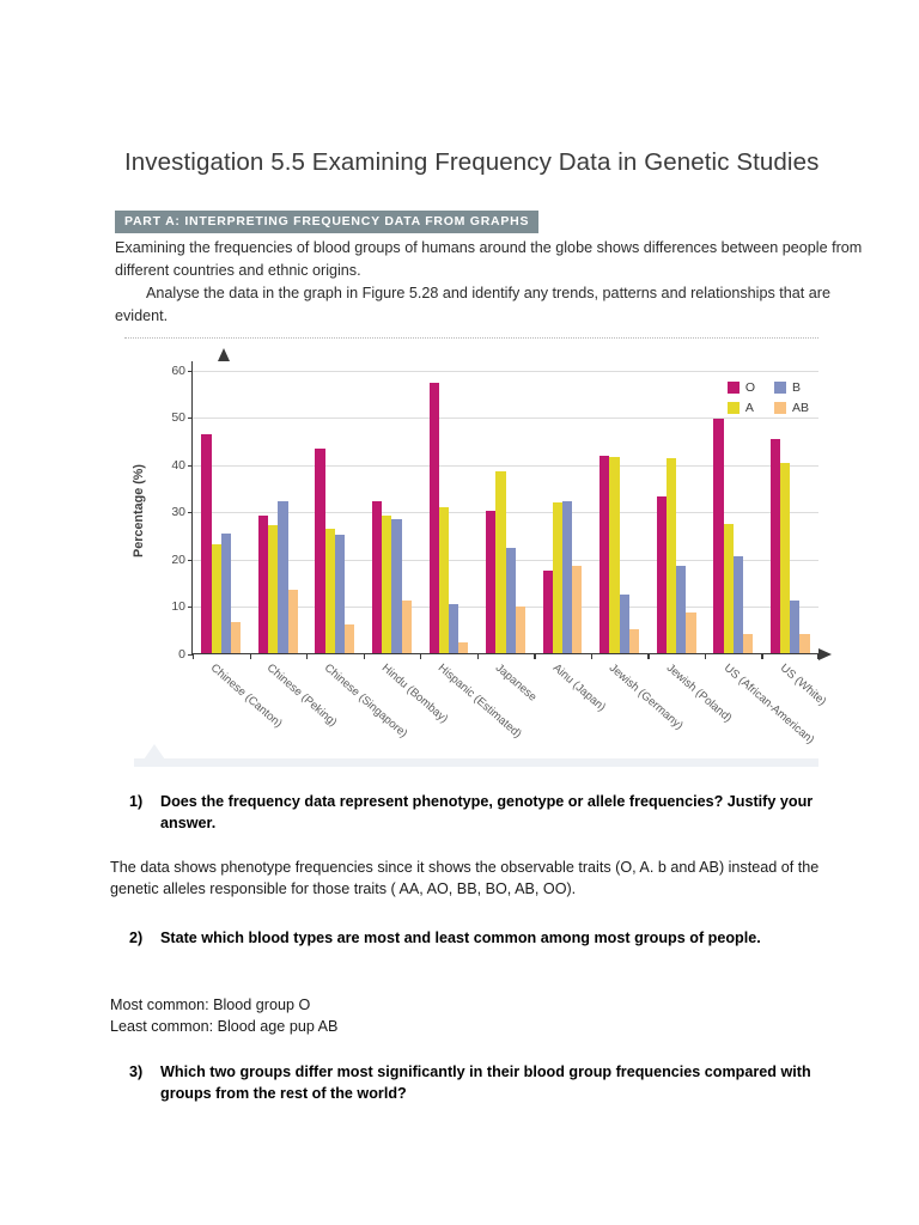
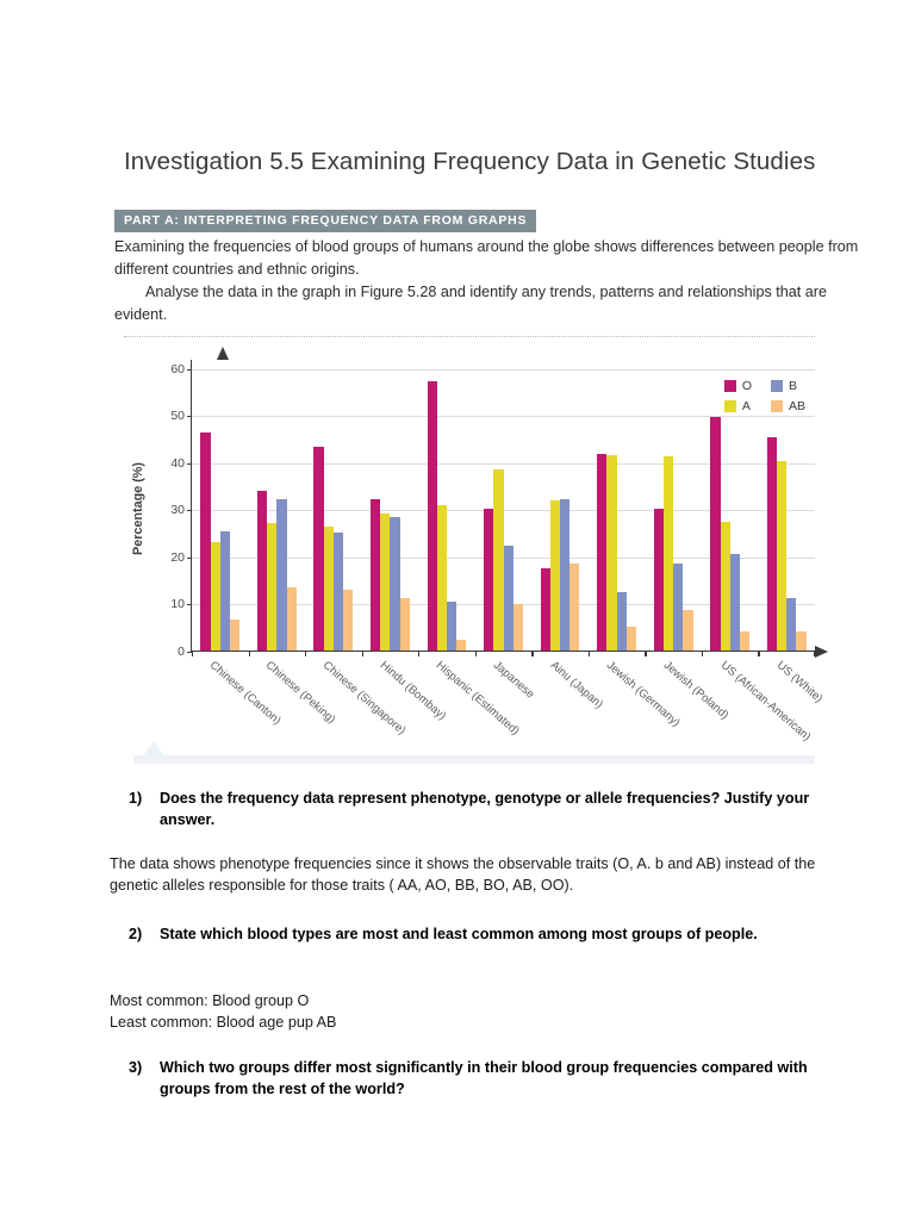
O/Chinese (Peking): 29 -> 34
AB/Chinese (Singapore): 6 -> 13
O/Jewish (Poland): 33 -> 30
